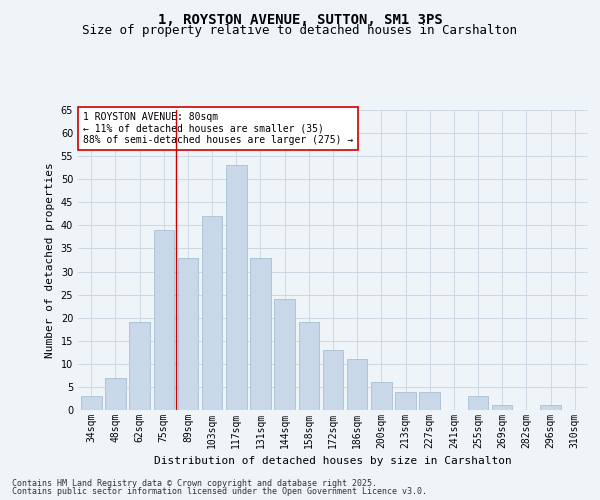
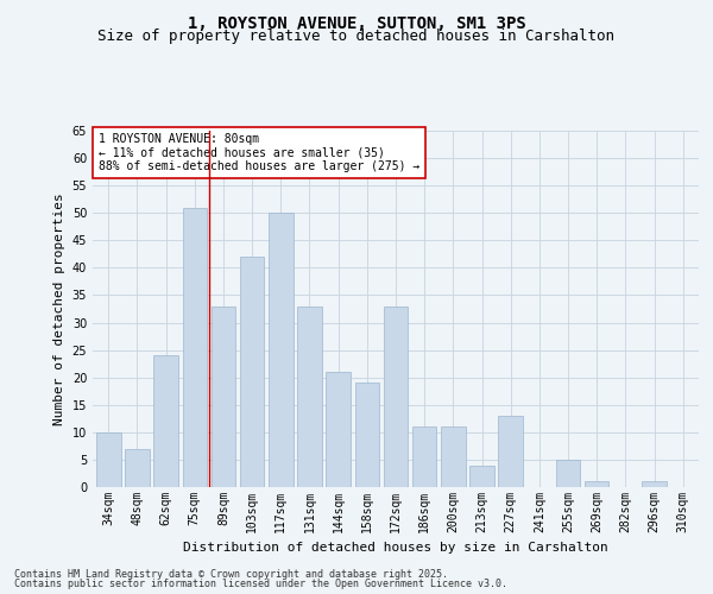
34sqm: 3 -> 10
62sqm: 19 -> 24
75sqm: 39 -> 51
117sqm: 53 -> 50
144sqm: 24 -> 21
172sqm: 13 -> 33
200sqm: 6 -> 11
227sqm: 4 -> 13
255sqm: 3 -> 5
